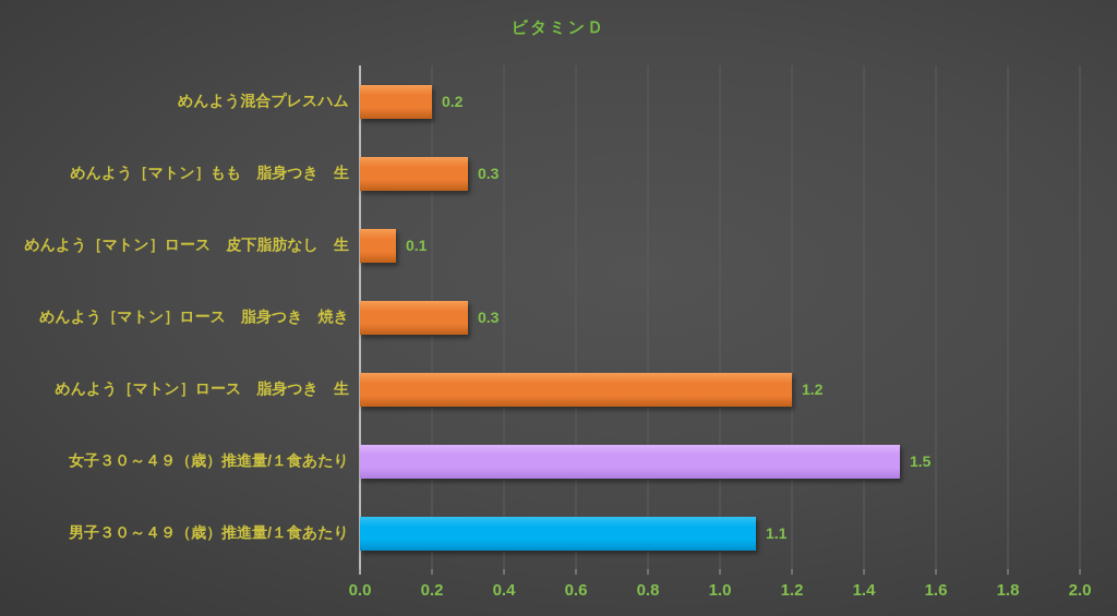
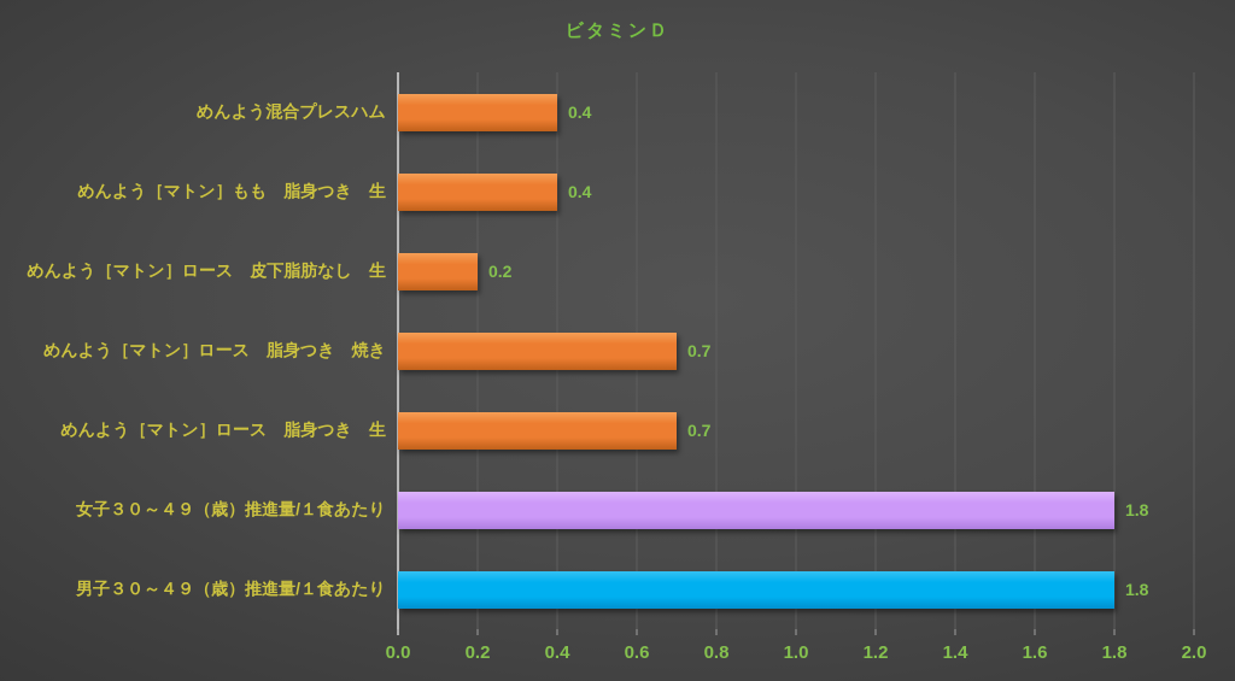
めんよう混合プレスハム: 0.2 -> 0.4
めんよう［マトン］もも 脂身つき 生: 0.3 -> 0.4
めんよう［マトン］ロース 皮下脂肪なし 生: 0.1 -> 0.2
めんよう［マトン］ロース 脂身つき 焼き: 0.3 -> 0.7
めんよう［マトン］ロース 脂身つき 生: 1.2 -> 0.7
女子３０～４９（歳）推進量/１食あたり: 1.5 -> 1.8
男子３０～４９（歳）推進量/１食あたり: 1.1 -> 1.8
